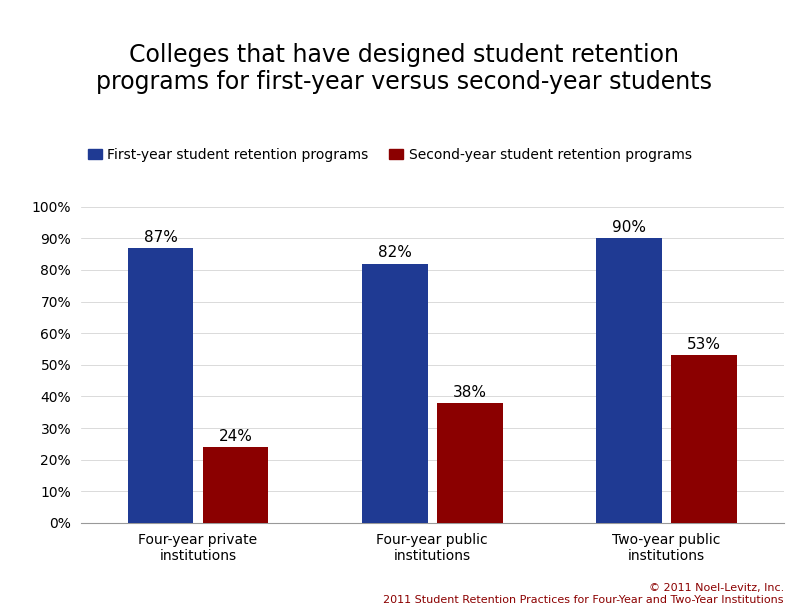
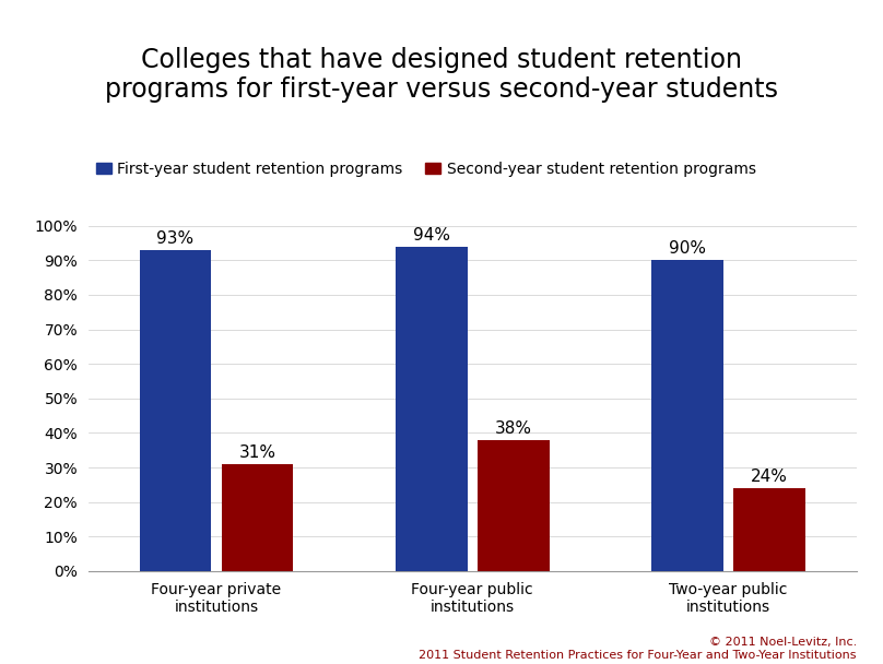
First-year student retention programs/Four-year private institutions: 87% -> 93%
Second-year student retention programs/Four-year private institutions: 24% -> 31%
First-year student retention programs/Four-year public institutions: 82% -> 94%
Second-year student retention programs/Two-year public institutions: 53% -> 24%
